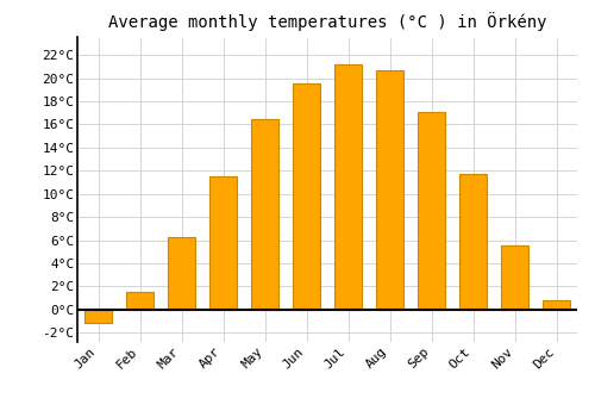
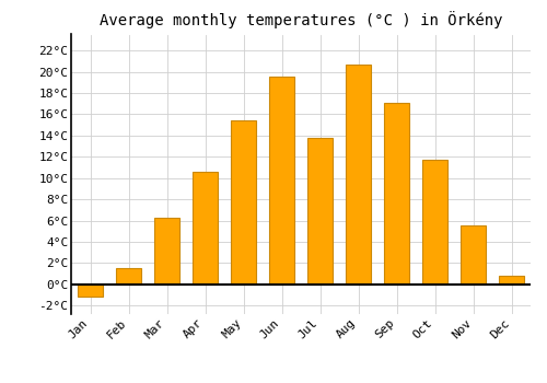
Apr: 11.5°C -> 10.6°C
May: 16.4°C -> 15.4°C
Jul: 21.2°C -> 13.8°C
